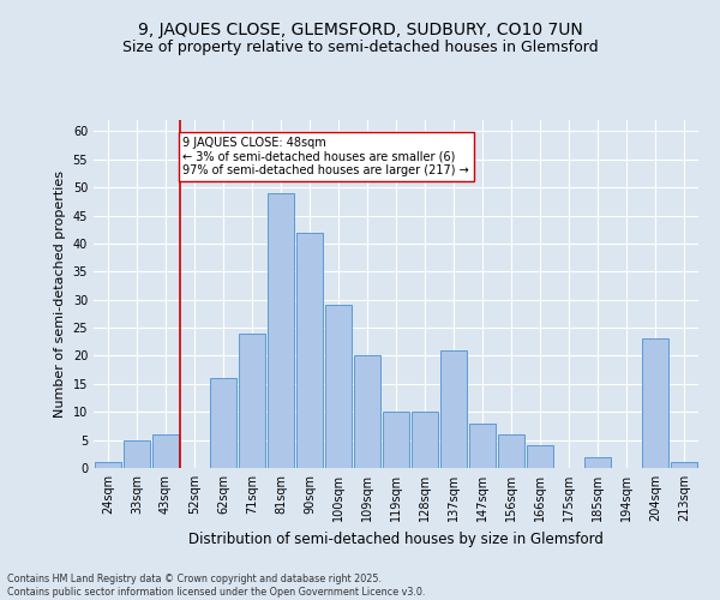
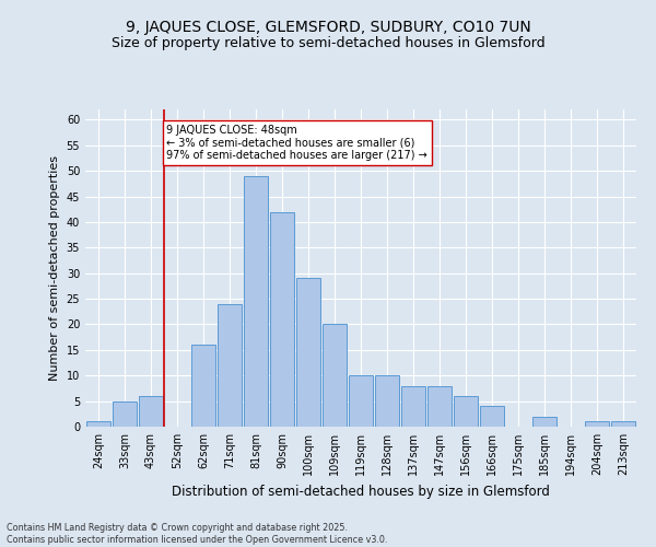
137sqm: 21 -> 8
204sqm: 23 -> 1
